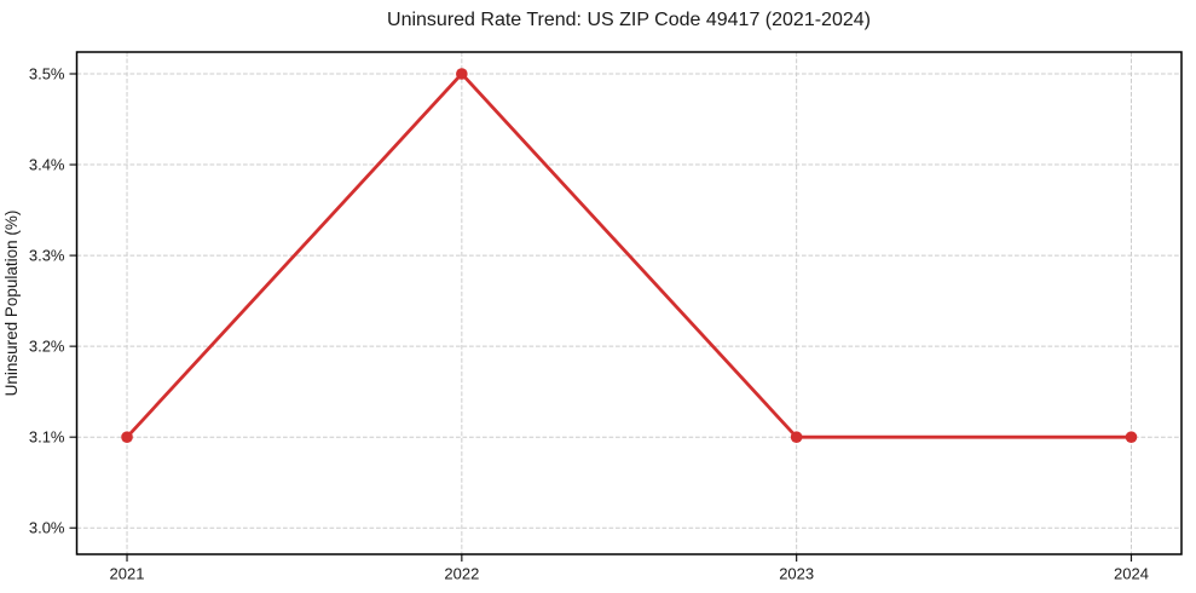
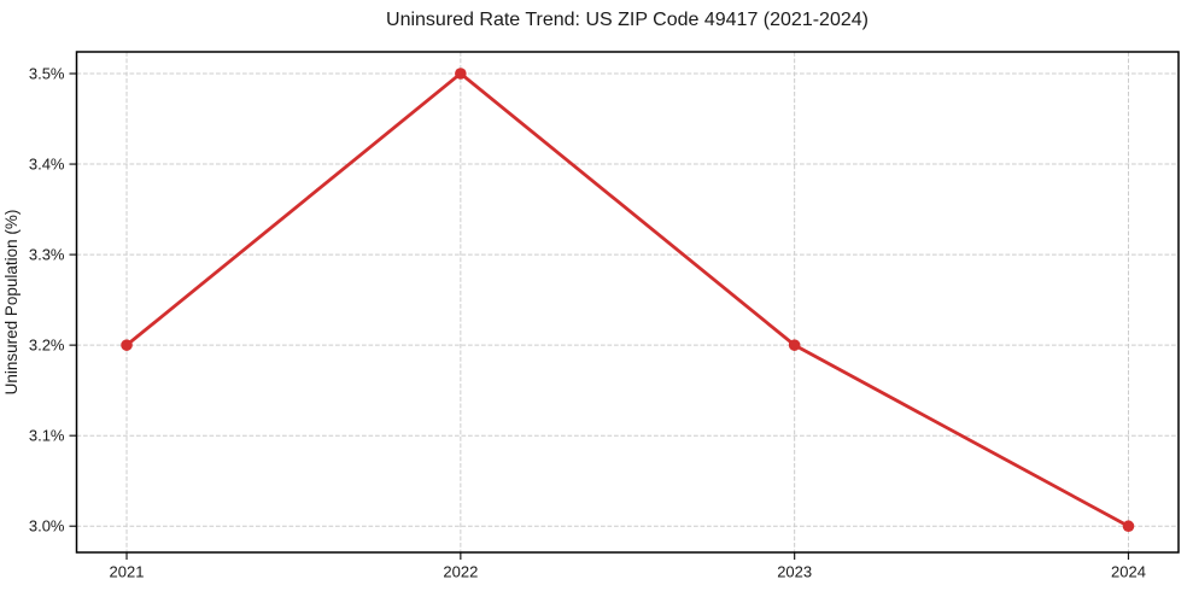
2021: 3.1% -> 3.2%
2023: 3.1% -> 3.2%
2024: 3.1% -> 3.0%
